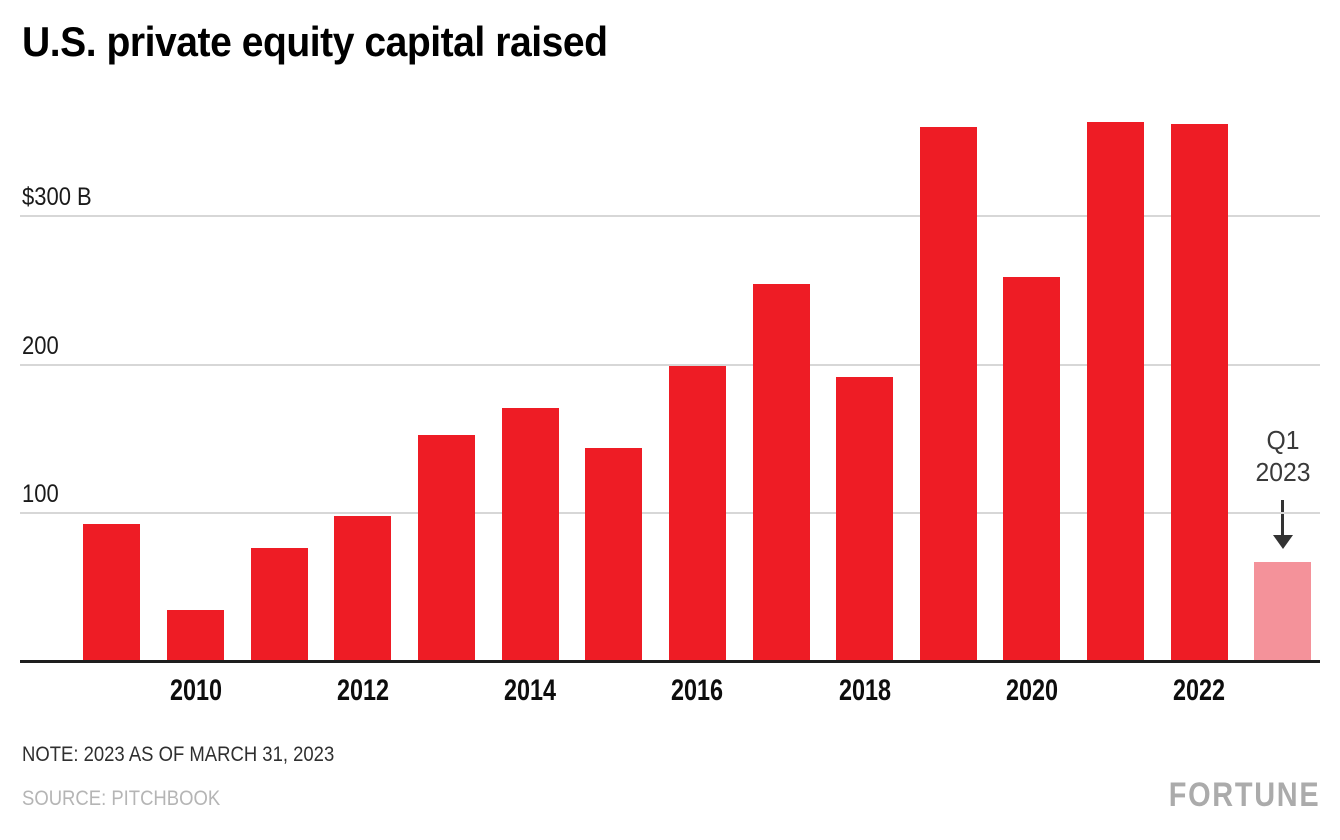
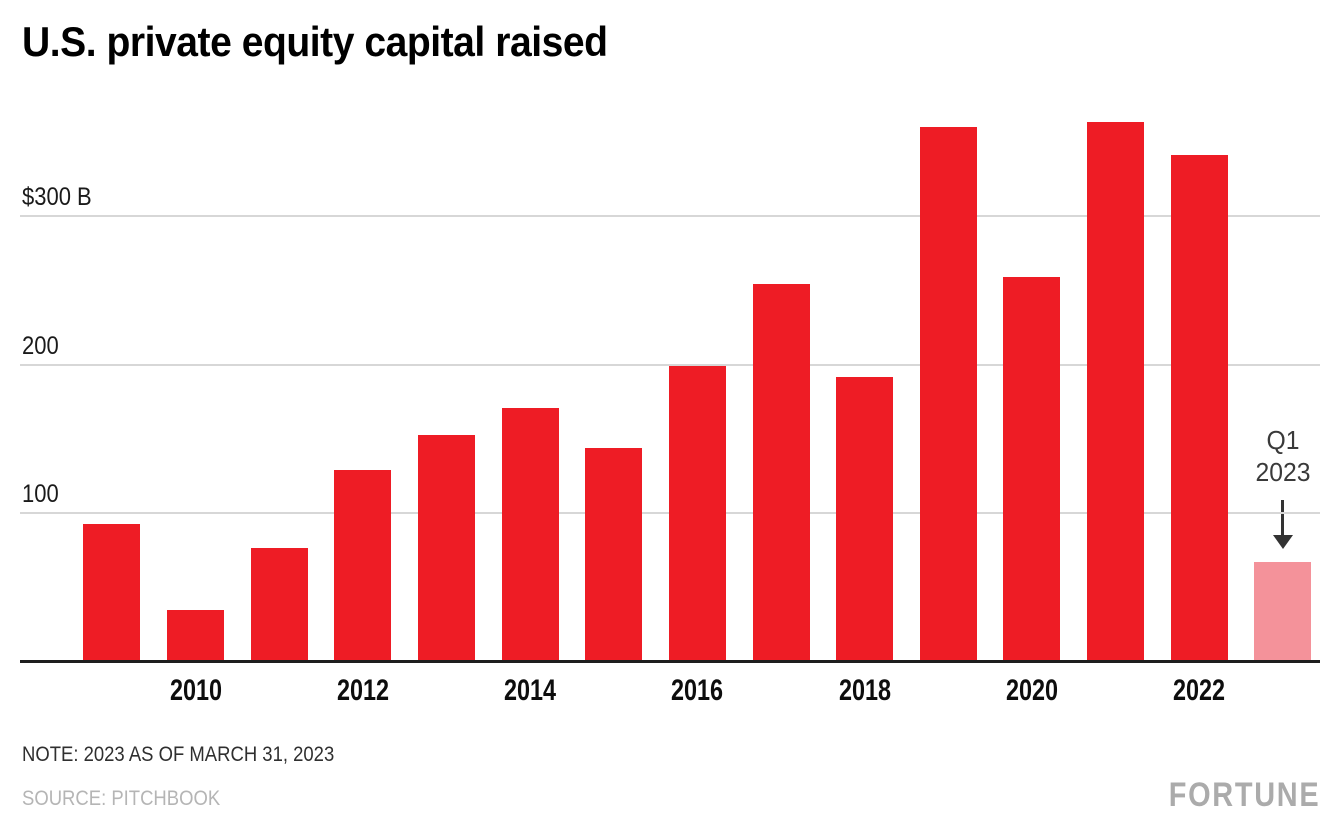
2012: $98B -> $129B
2022: $362B -> $341B
